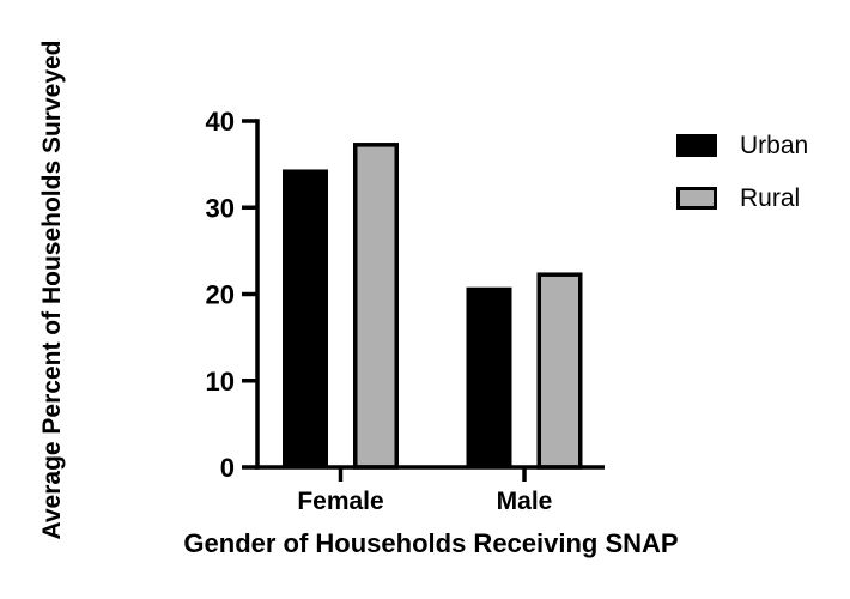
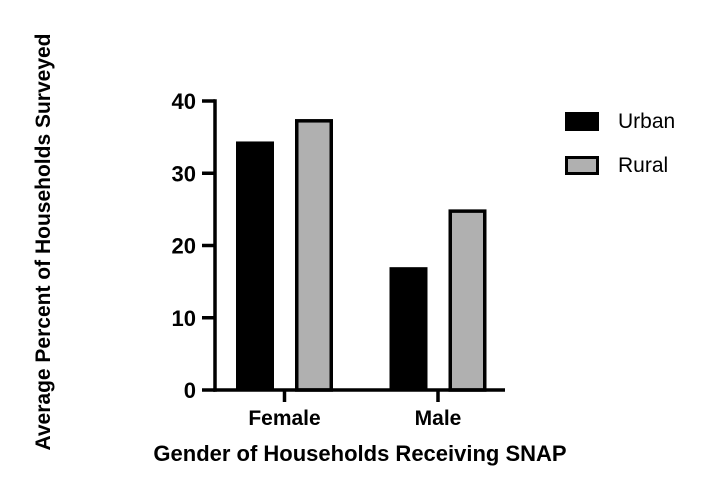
Urban/Male: 21 -> 17
Rural/Male: 22 -> 25
